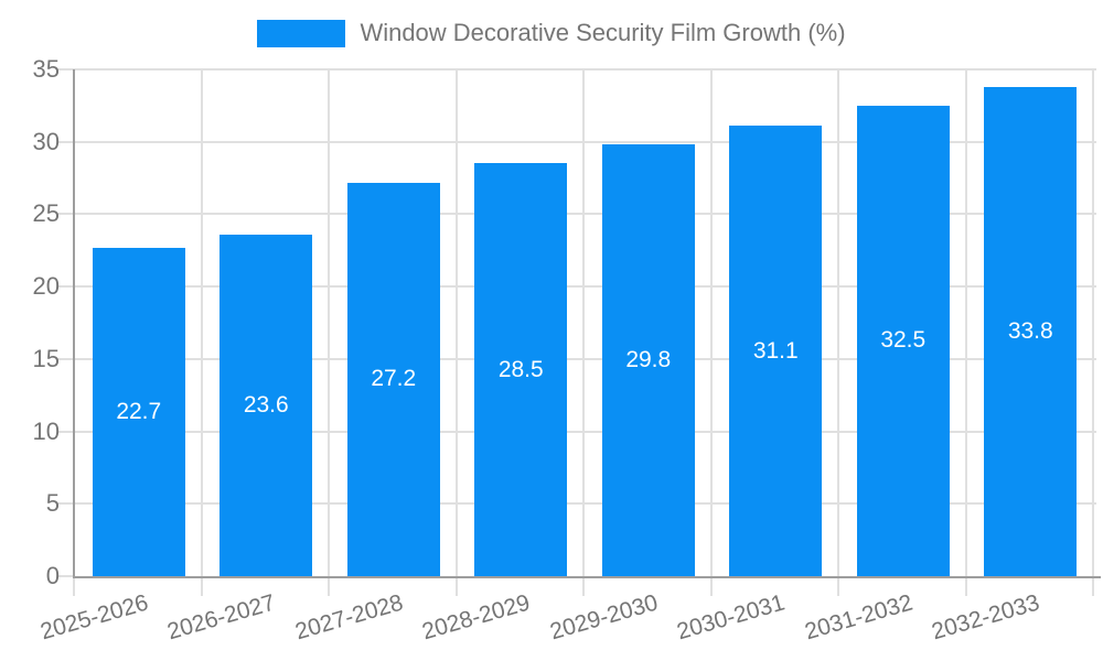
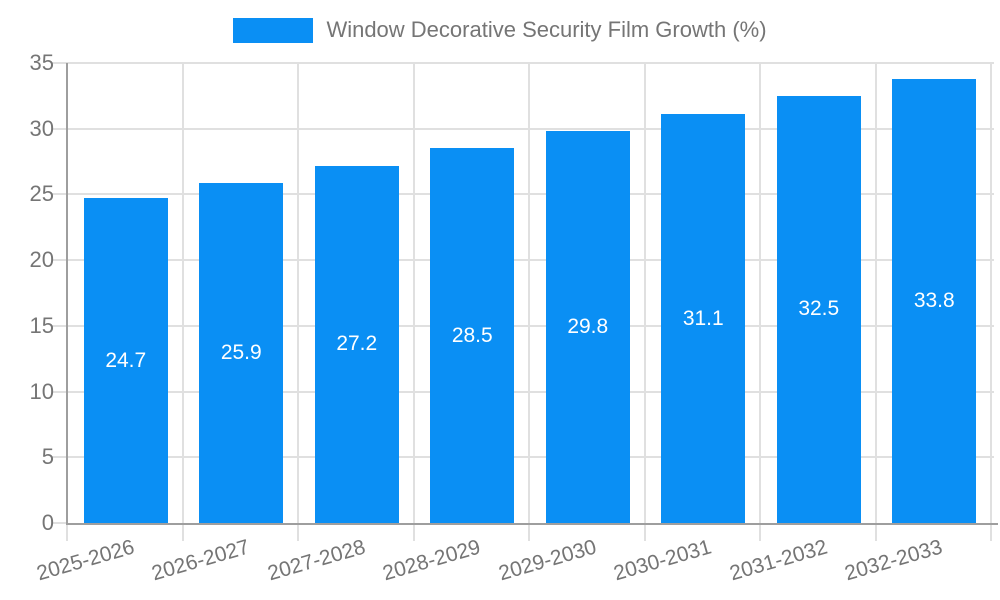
2025-2026: 22.7 -> 24.7
2026-2027: 23.6 -> 25.9
